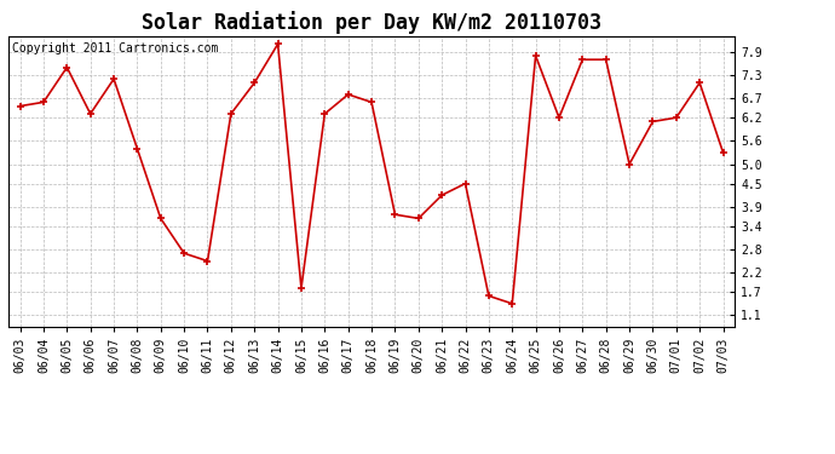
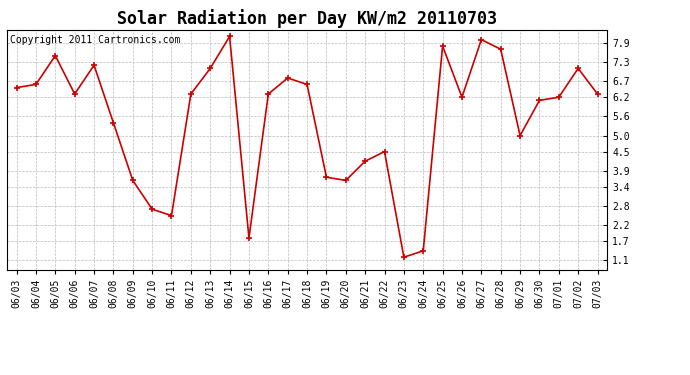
06/23: 1.6 -> 1.2
06/27: 7.7 -> 8.0
07/03: 5.3 -> 6.3
